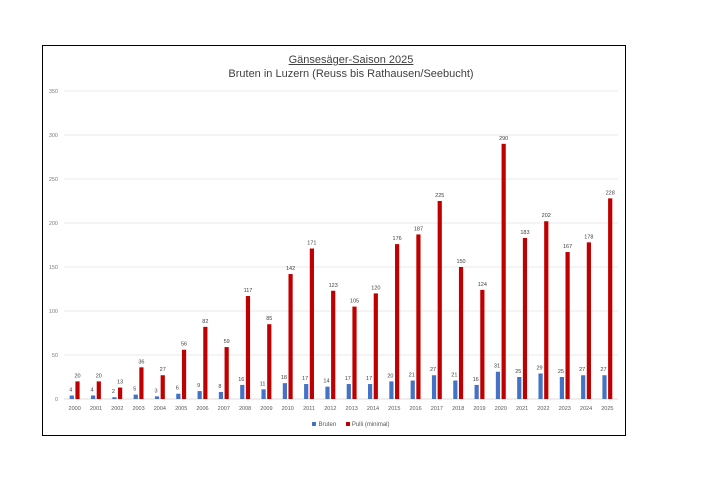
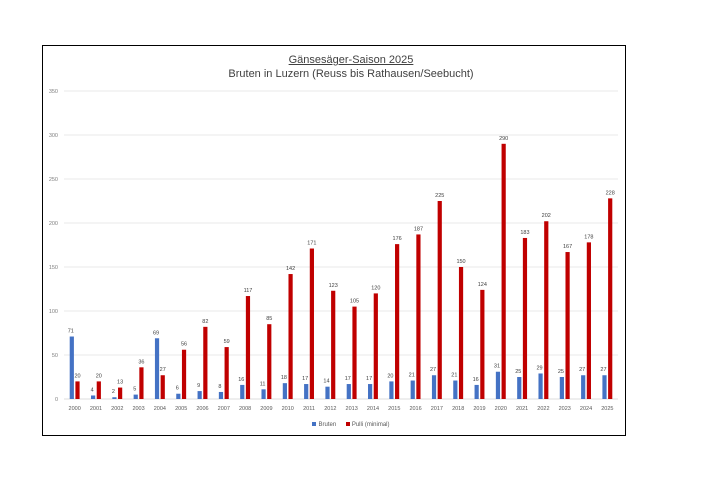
Bruten/2000: 4 -> 71
Bruten/2004: 3 -> 69
